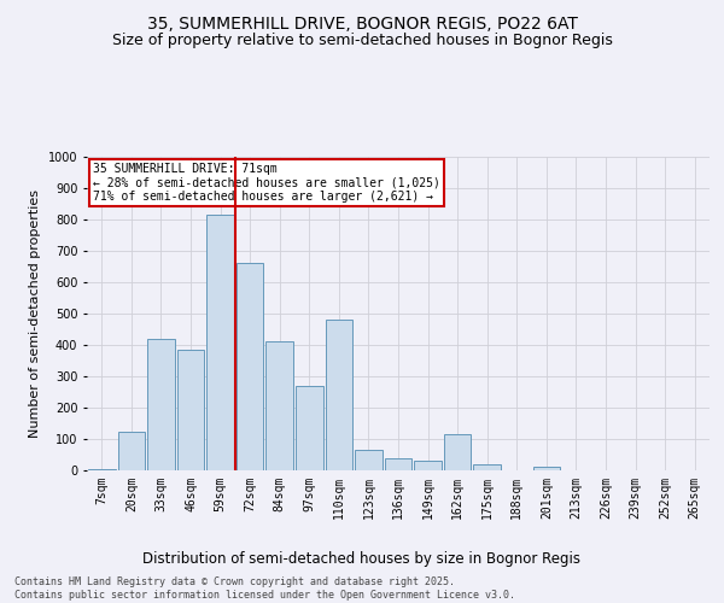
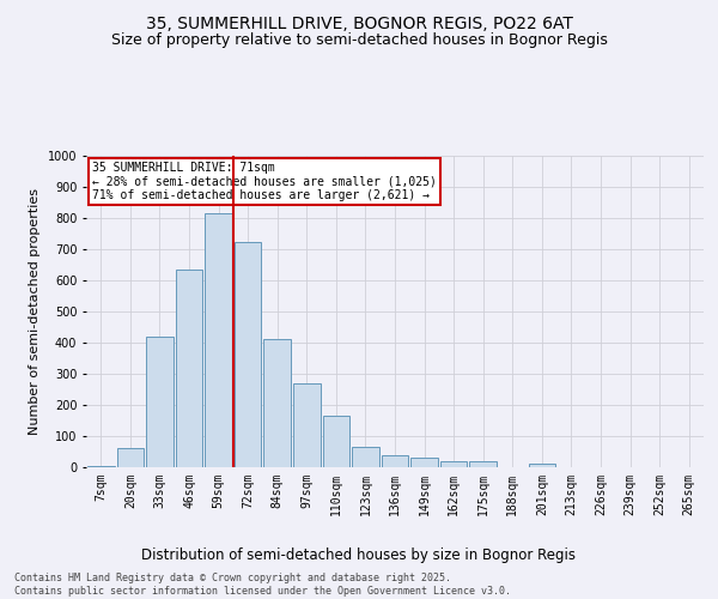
20sqm: 125 -> 60
46sqm: 385 -> 635
72sqm: 660 -> 725
110sqm: 480 -> 165
162sqm: 115 -> 20
